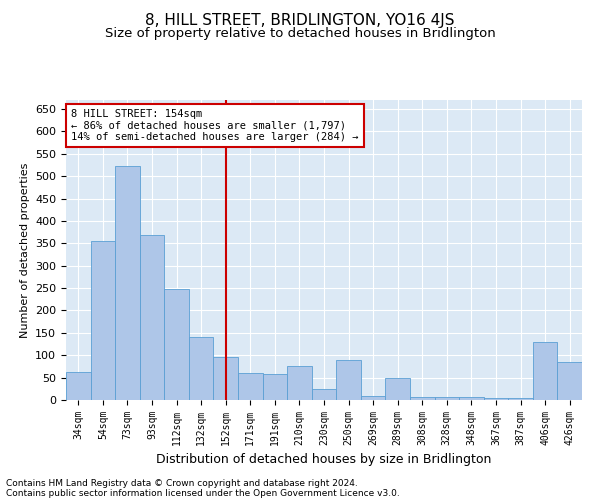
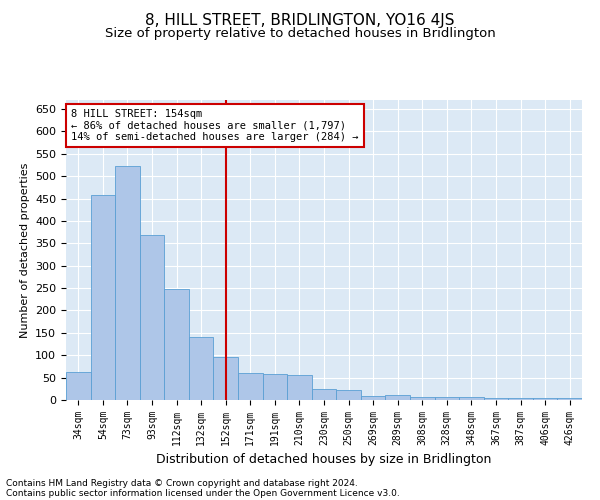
54sqm: 355 -> 457
210sqm: 75 -> 55
250sqm: 90 -> 22
289sqm: 50 -> 12
406sqm: 130 -> 5
426sqm: 85 -> 4
